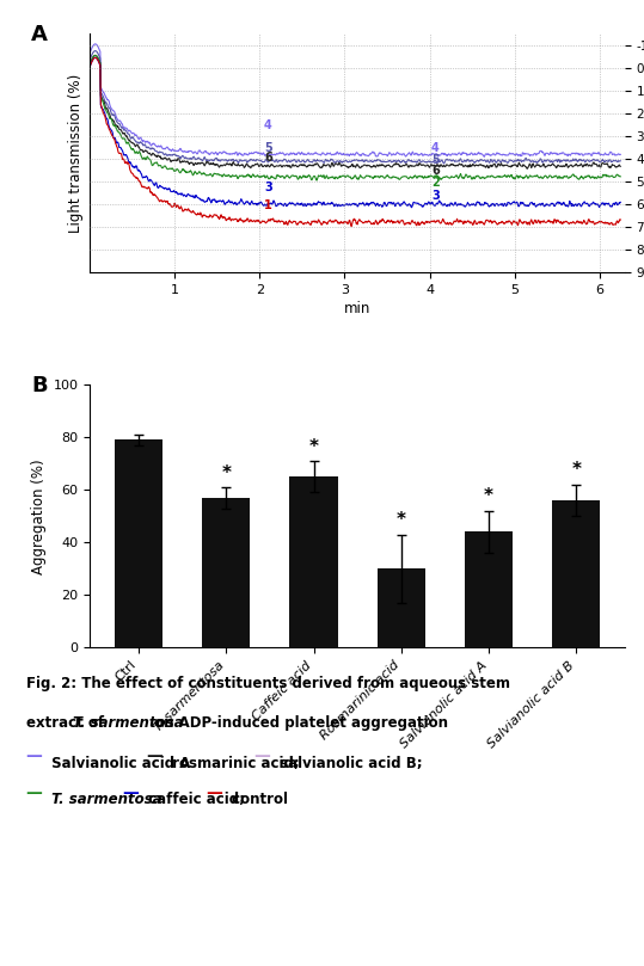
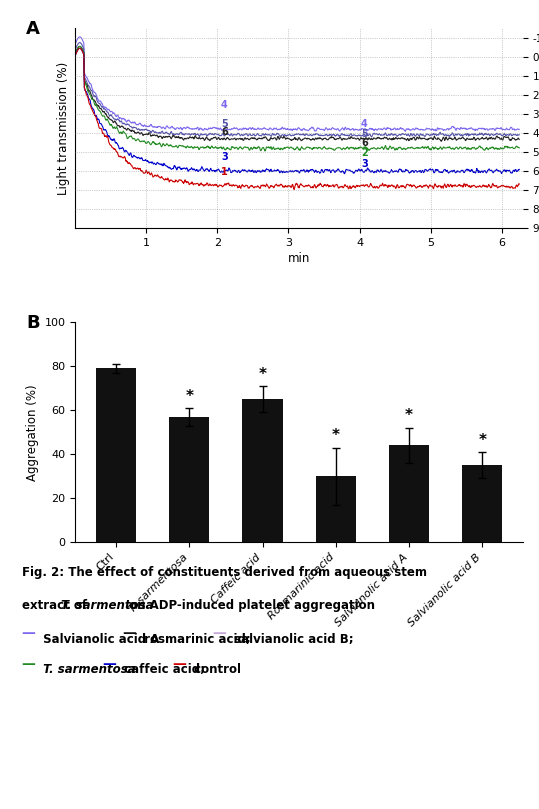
Salvianolic acid B: 56 -> 35
